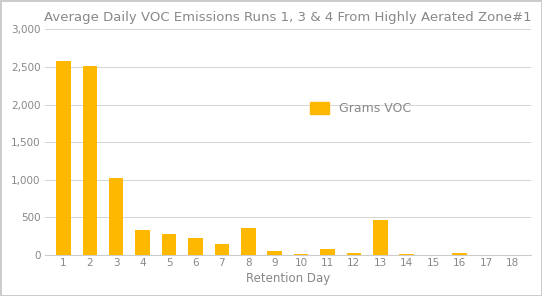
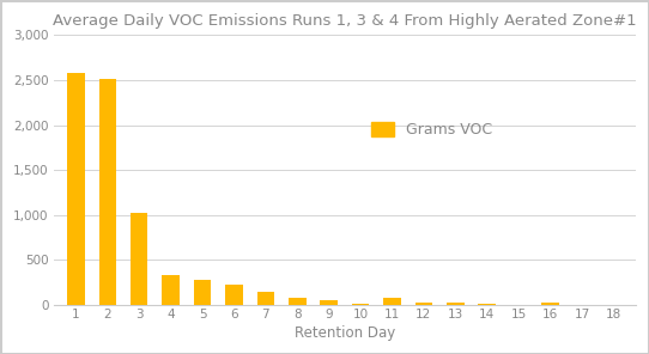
8: 360 -> 80
13: 460 -> 20
